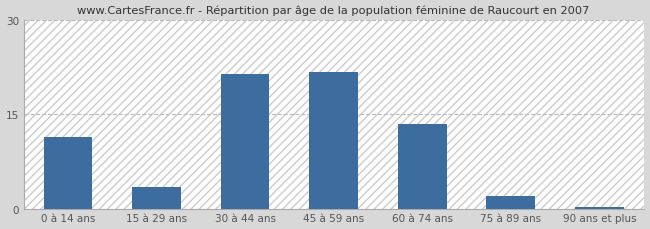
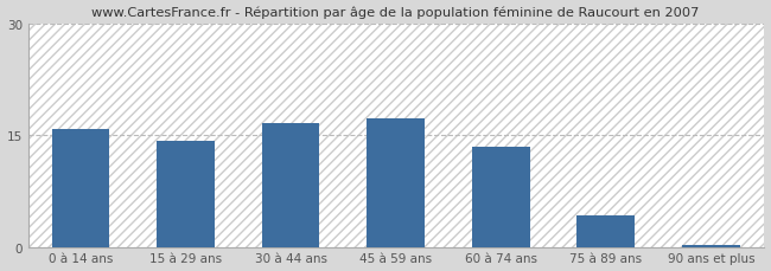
0 à 14 ans: 11.4 -> 15.8
15 à 29 ans: 3.4 -> 14.3
30 à 44 ans: 21.4 -> 16.6
45 à 59 ans: 21.8 -> 17.3
75 à 89 ans: 2.0 -> 4.2
